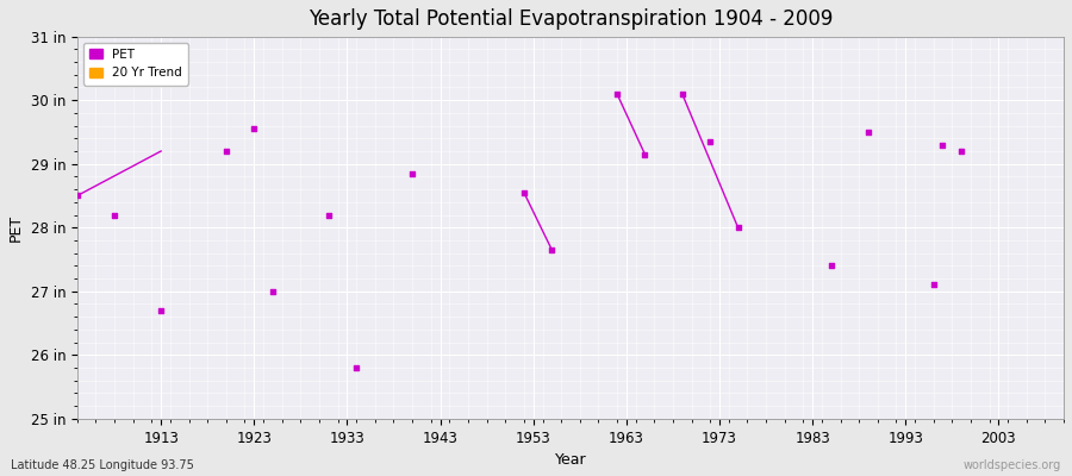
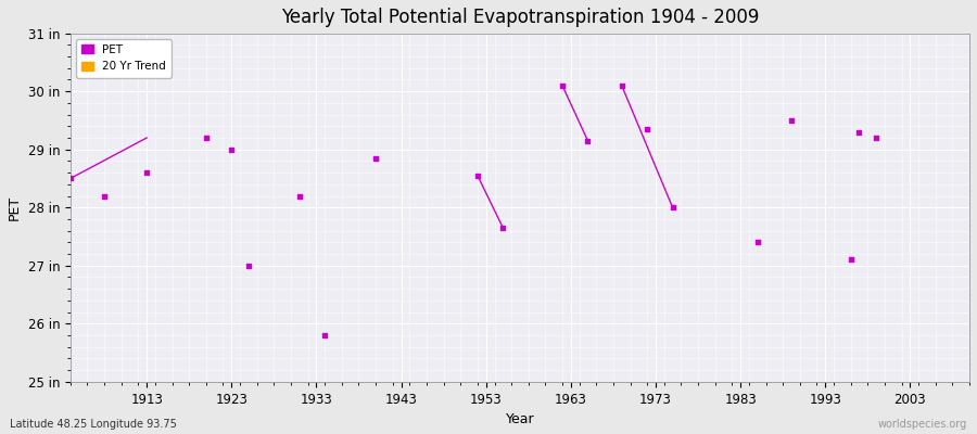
1913: 26.70 in -> 28.60 in
1923: 29.56 in -> 29.00 in
